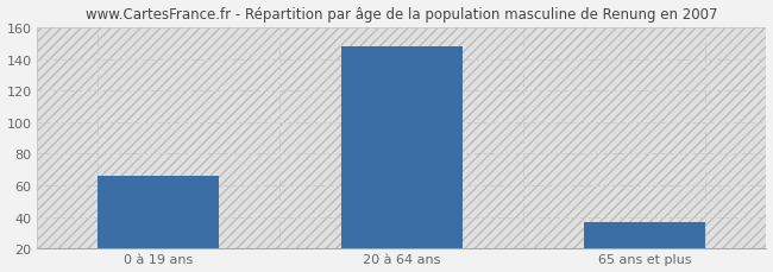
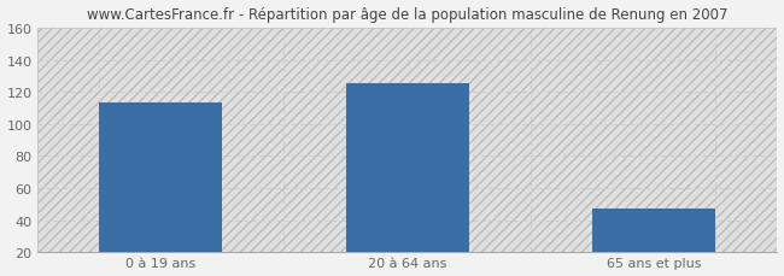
0 à 19 ans: 66 -> 113
20 à 64 ans: 148 -> 125
65 ans et plus: 37 -> 47
